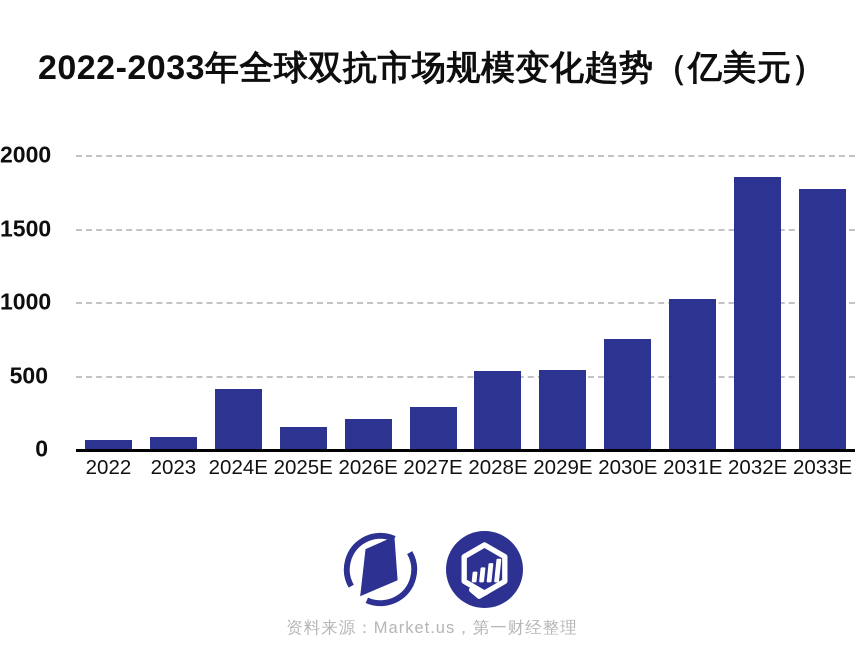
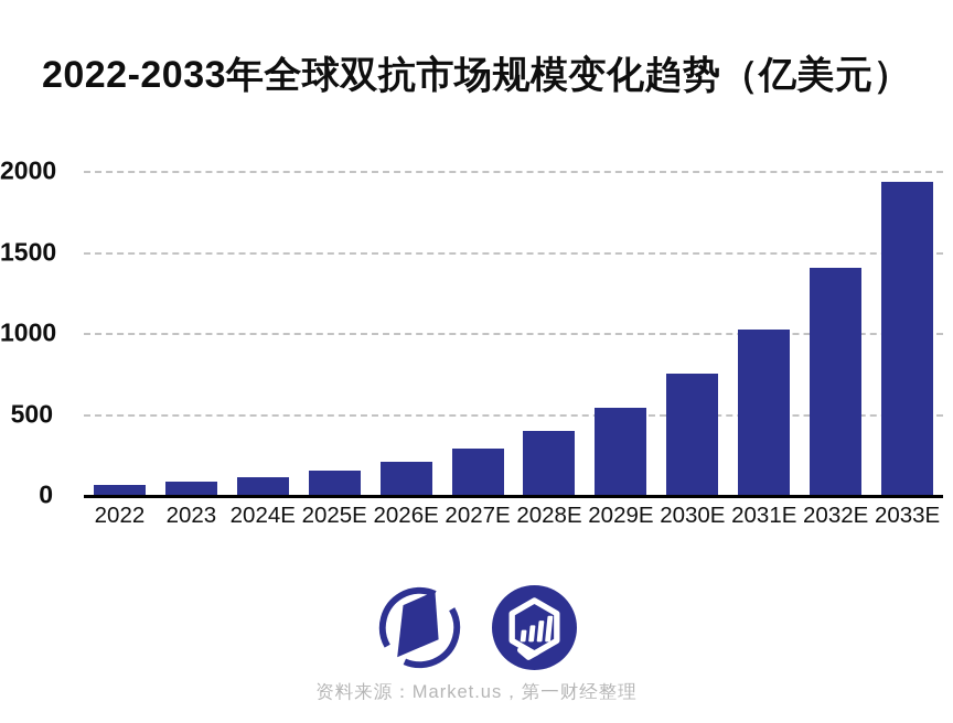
2024E: 410 -> 110
2028E: 530 -> 400
2032E: 1850 -> 1400
2033E: 1770 -> 1930
